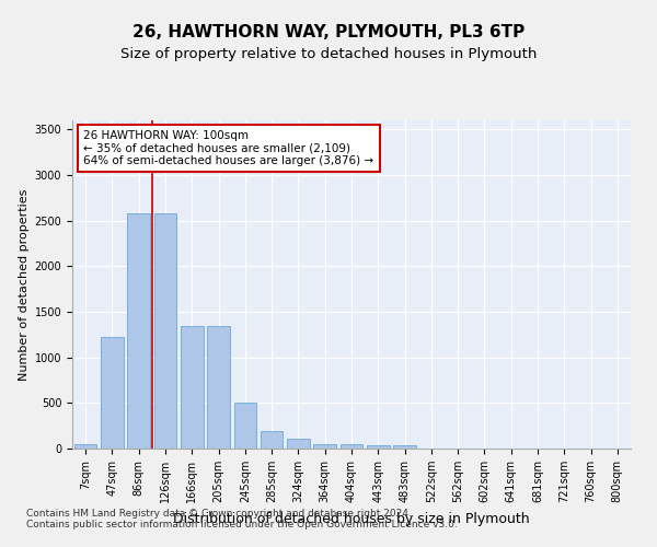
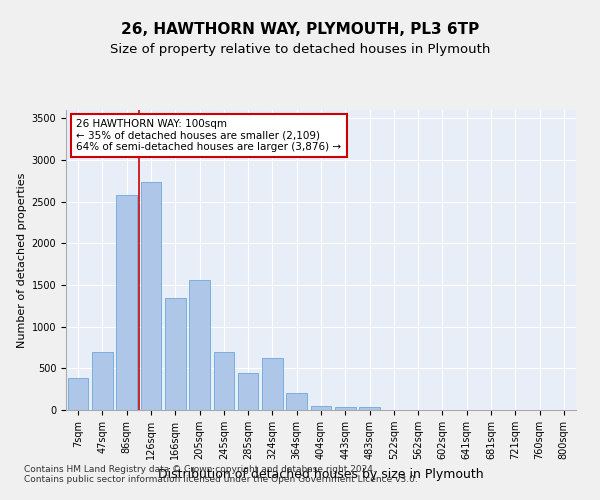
7sqm: 50 -> 380
47sqm: 1220 -> 700
126sqm: 2580 -> 2740
205sqm: 1340 -> 1560
245sqm: 500 -> 700
285sqm: 190 -> 440
324sqm: 100 -> 620
364sqm: 50 -> 200
